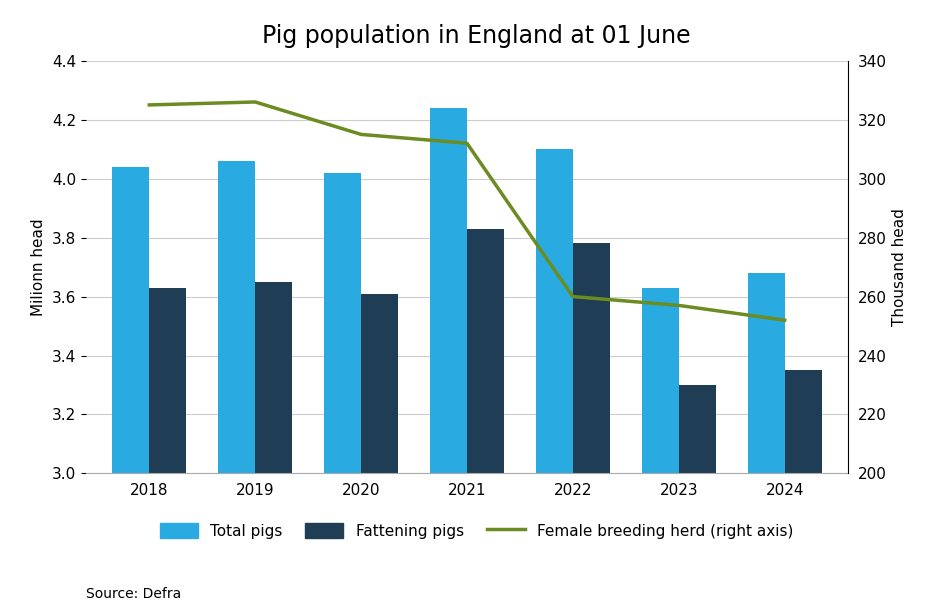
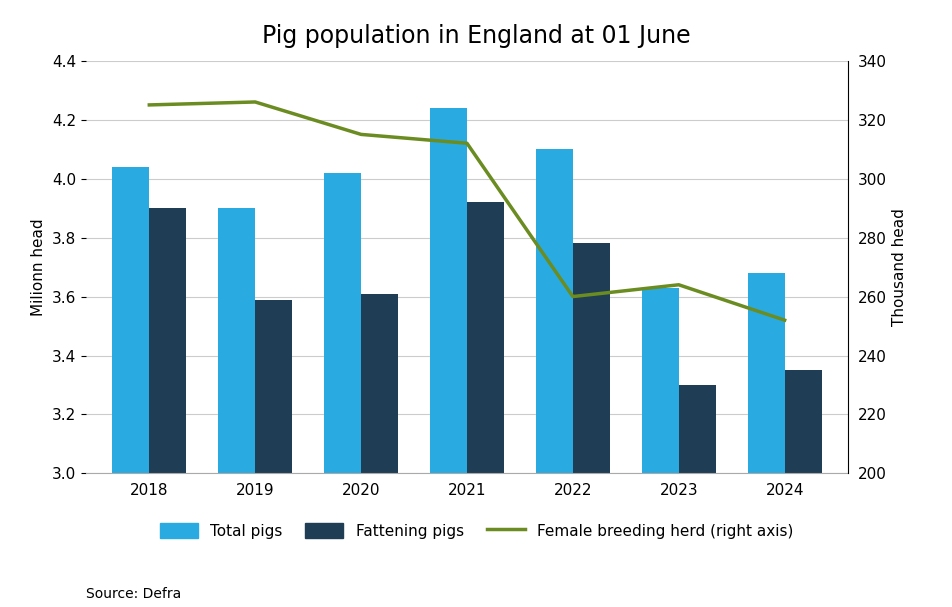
Fattening pigs/2018: 3.63 -> 3.90
Total pigs/2019: 4.06 -> 3.90
Fattening pigs/2019: 3.65 -> 3.59
Fattening pigs/2021: 3.83 -> 3.92
Female breeding herd (right axis)/2023: 257 -> 264
